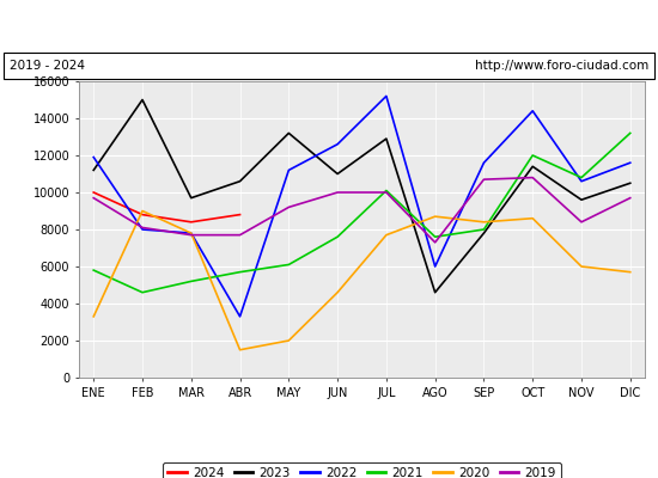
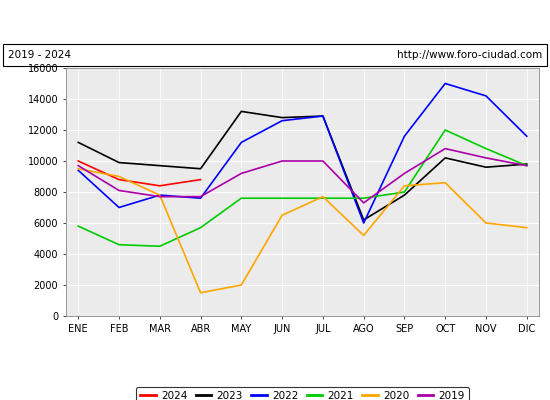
2022/ENE: 11900 -> 9400
2020/ENE: 3300 -> 9500
2023/FEB: 15000 -> 9900
2022/FEB: 8000 -> 7000
2021/MAR: 5200 -> 4500
2023/ABR: 10600 -> 9500
2022/ABR: 3300 -> 7600
2021/MAY: 6100 -> 7600
2023/JUN: 11000 -> 12800
2020/JUN: 4600 -> 6500
2022/JUL: 15200 -> 12900
2021/JUL: 10100 -> 7600
2023/AGO: 4600 -> 6200
2020/AGO: 8700 -> 5200
2019/SEP: 10700 -> 9200
2023/OCT: 11400 -> 10200
2022/OCT: 14400 -> 15000
2022/NOV: 10600 -> 14200
2019/NOV: 8400 -> 10200
2023/DIC: 10500 -> 9800
2021/DIC: 13200 -> 9700
